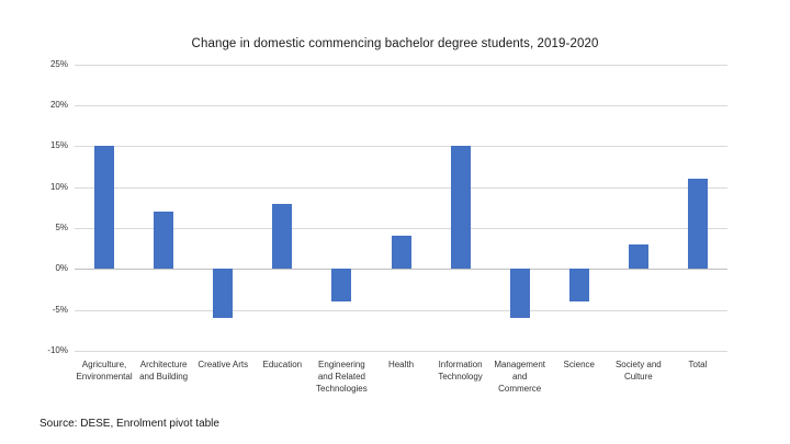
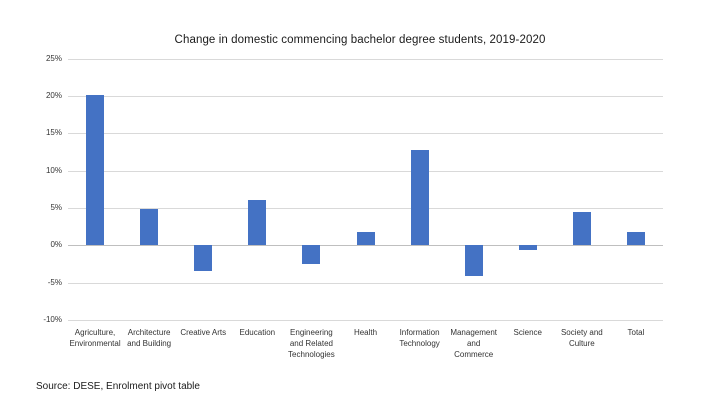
Agriculture, Environmental: 15% -> 20%
Architecture and Building: 7% -> 5%
Creative Arts: -6% -> -4%
Education: 8% -> 6%
Engineering and Related Technologies: -4% -> -2%
Health: 4% -> 2%
Information Technology: 15% -> 13%
Management and Commerce: -6% -> -4%
Science: -4% -> -1%
Society and Culture: 3% -> 4%
Total: 11% -> 2%
